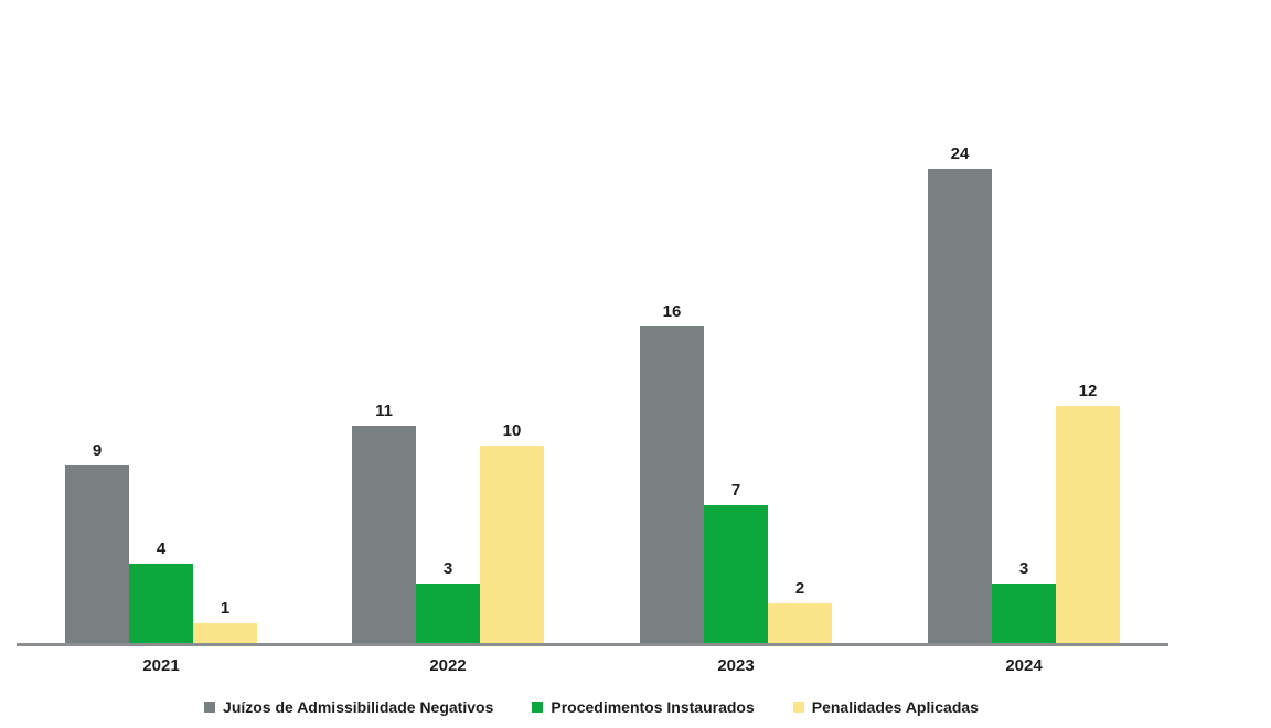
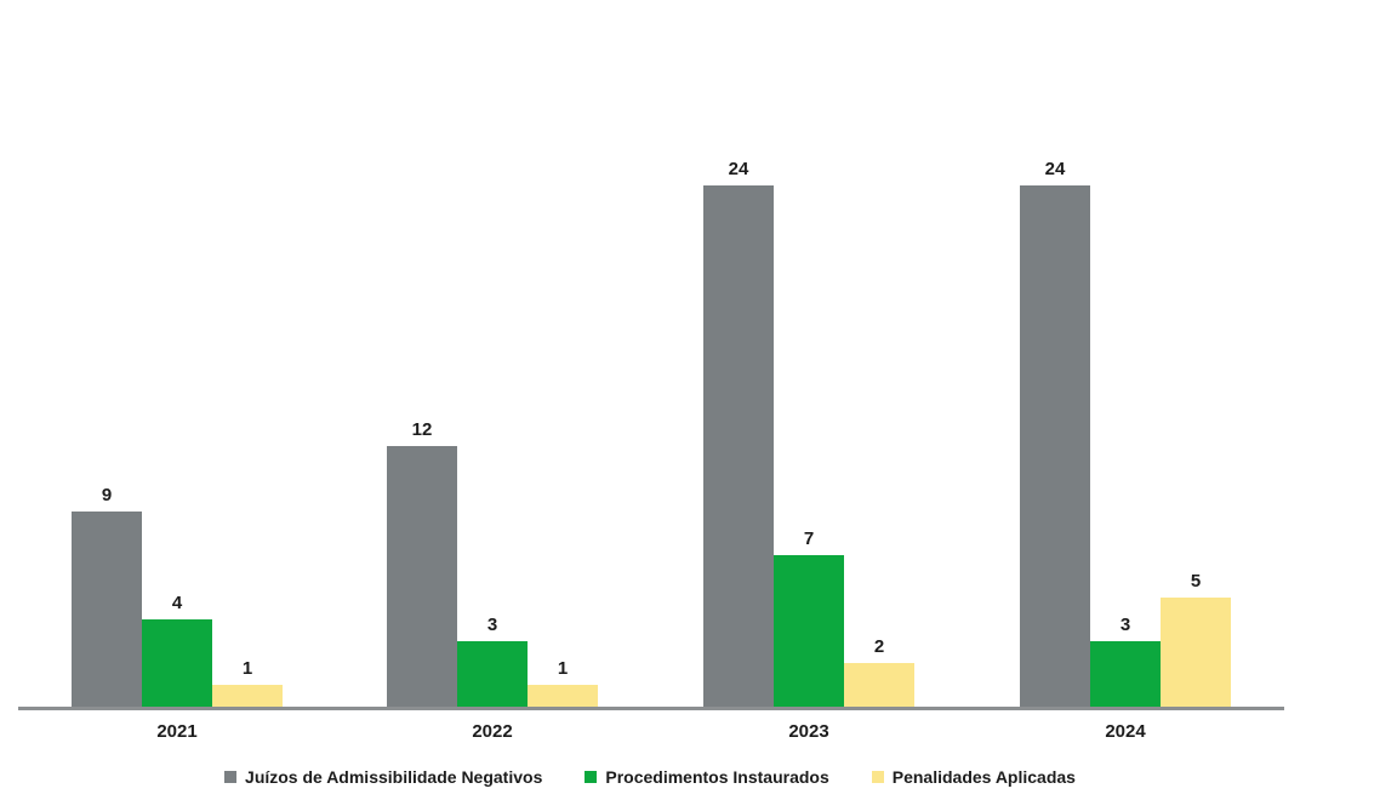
Juízos de Admissibilidade Negativos/2022: 11 -> 12
Penalidades Aplicadas/2022: 10 -> 1
Juízos de Admissibilidade Negativos/2023: 16 -> 24
Penalidades Aplicadas/2024: 12 -> 5
